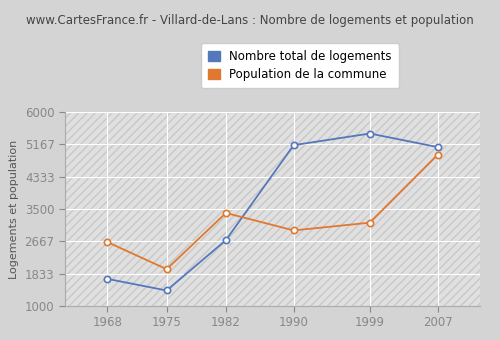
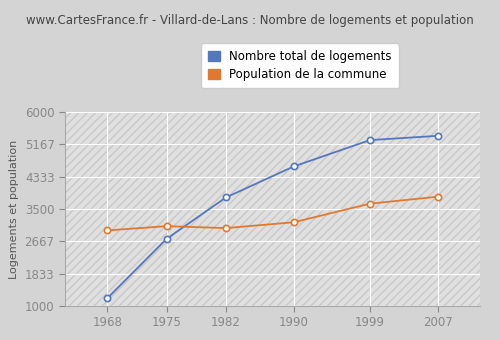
Nombre total de logements/1968: 1700 -> 1200
Population de la commune/1968: 2650 -> 2950
Nombre total de logements/1975: 1400 -> 2730
Population de la commune/1975: 1950 -> 3060
Nombre total de logements/1982: 2700 -> 3800
Population de la commune/1982: 3400 -> 3010
Nombre total de logements/1990: 5150 -> 4600
Population de la commune/1990: 2950 -> 3160
Nombre total de logements/1999: 5450 -> 5280
Population de la commune/1999: 3150 -> 3640
Nombre total de logements/2007: 5100 -> 5390
Population de la commune/2007: 4900 -> 3820
